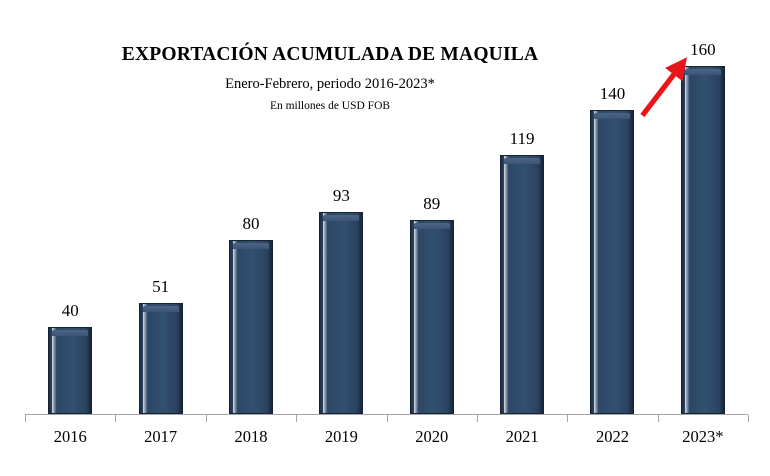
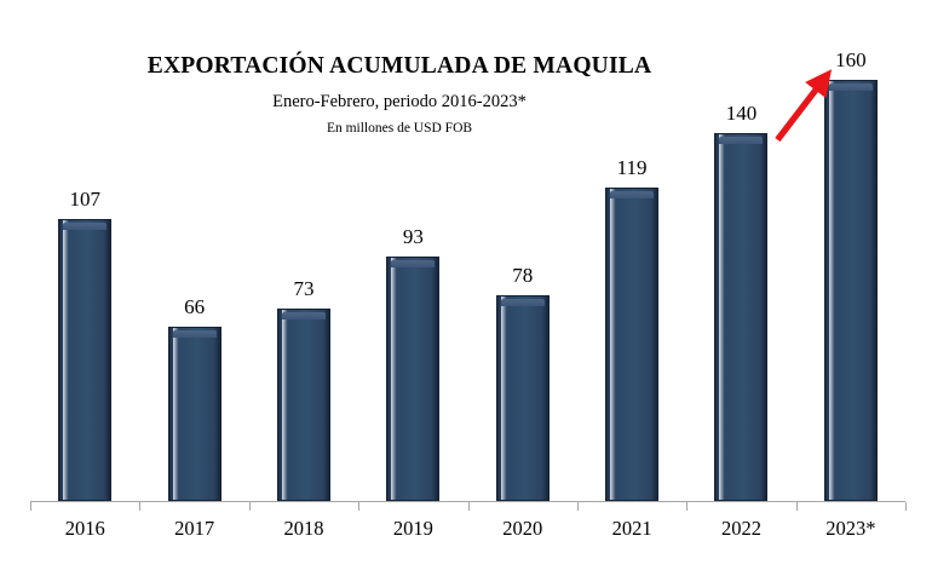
2016: 40 -> 107
2017: 51 -> 66
2018: 80 -> 73
2020: 89 -> 78
